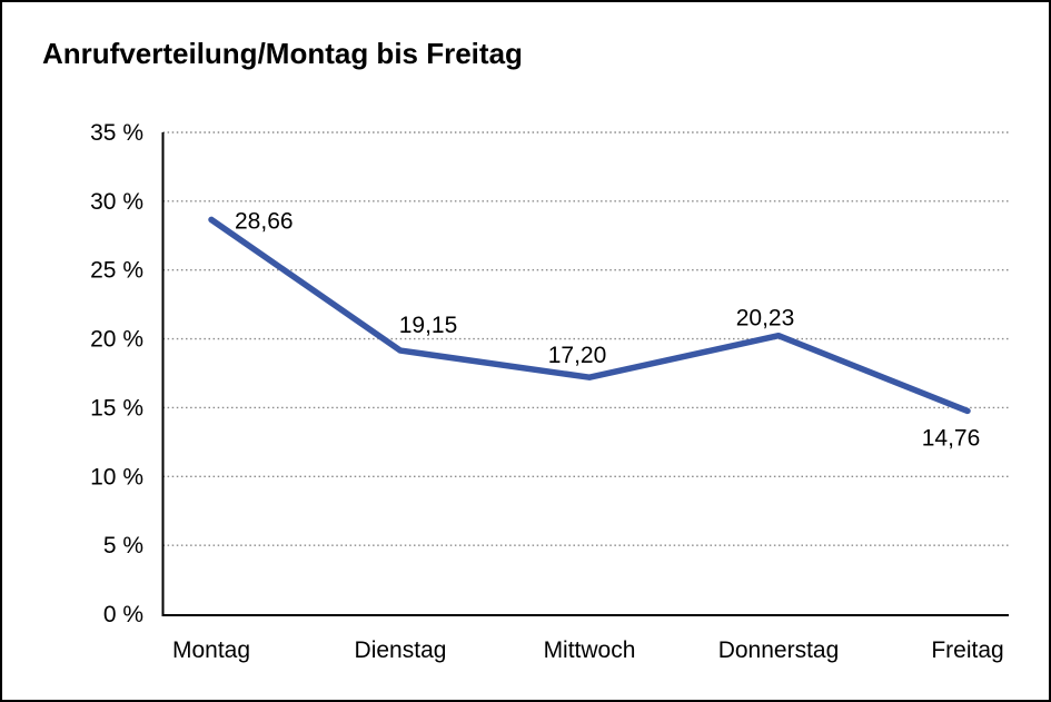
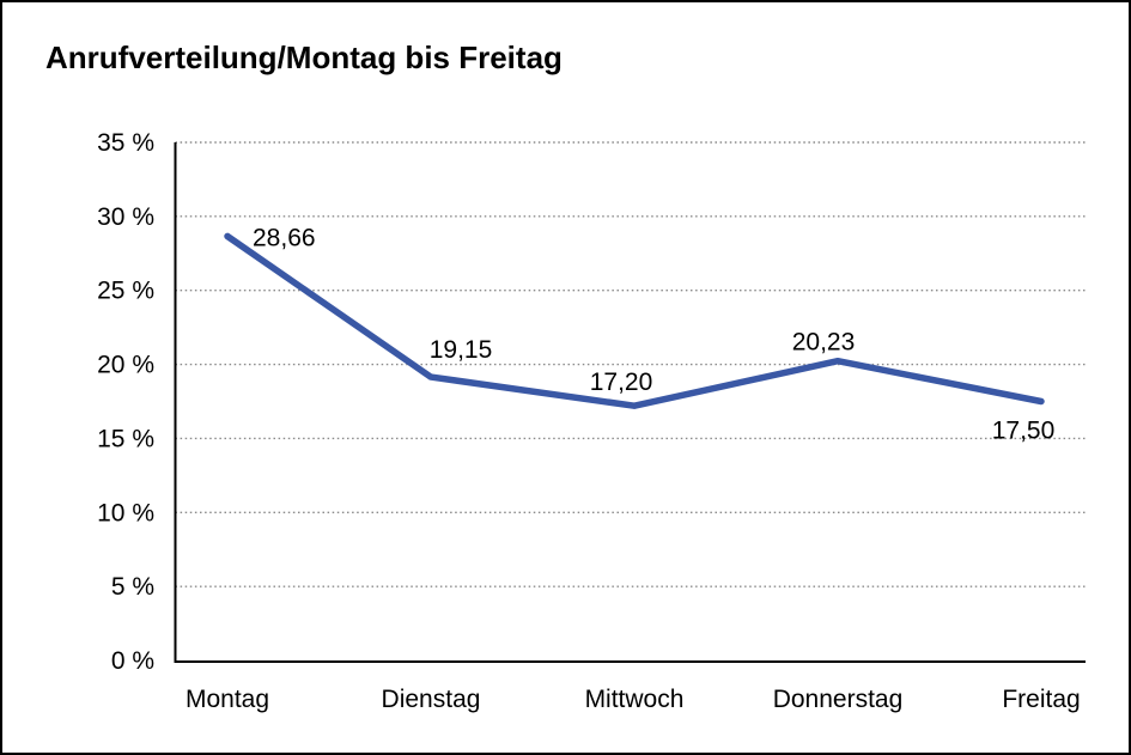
Freitag: 14,76 -> 17,50
